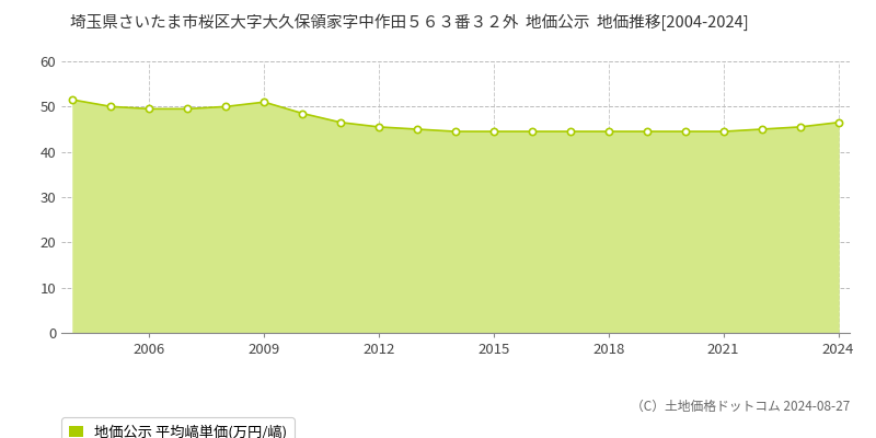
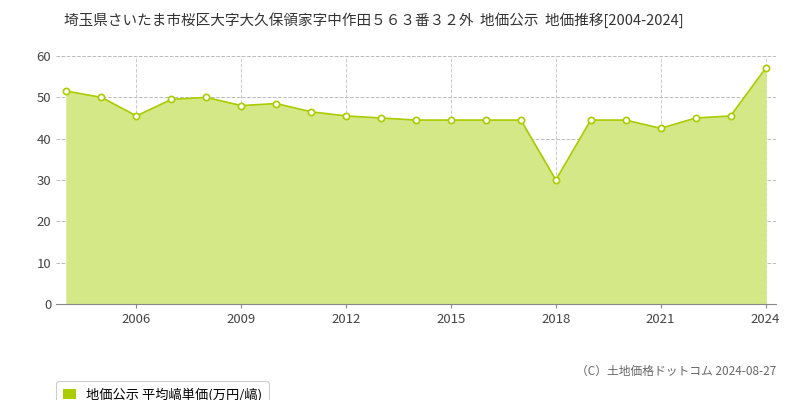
2006: 49.5 -> 45.5
2009: 51.0 -> 48.0
2018: 44.5 -> 30.0
2021: 44.5 -> 42.5
2024: 46.5 -> 57.0
